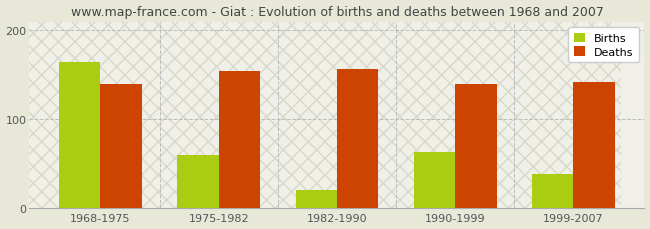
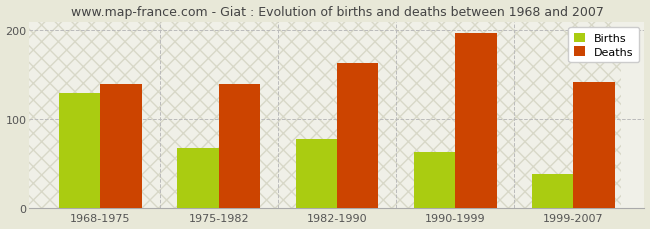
Births/1968-1975: 164 -> 130
Births/1975-1982: 60 -> 68
Deaths/1975-1982: 154 -> 140
Births/1982-1990: 20 -> 78
Deaths/1982-1990: 156 -> 163
Deaths/1990-1999: 140 -> 197
